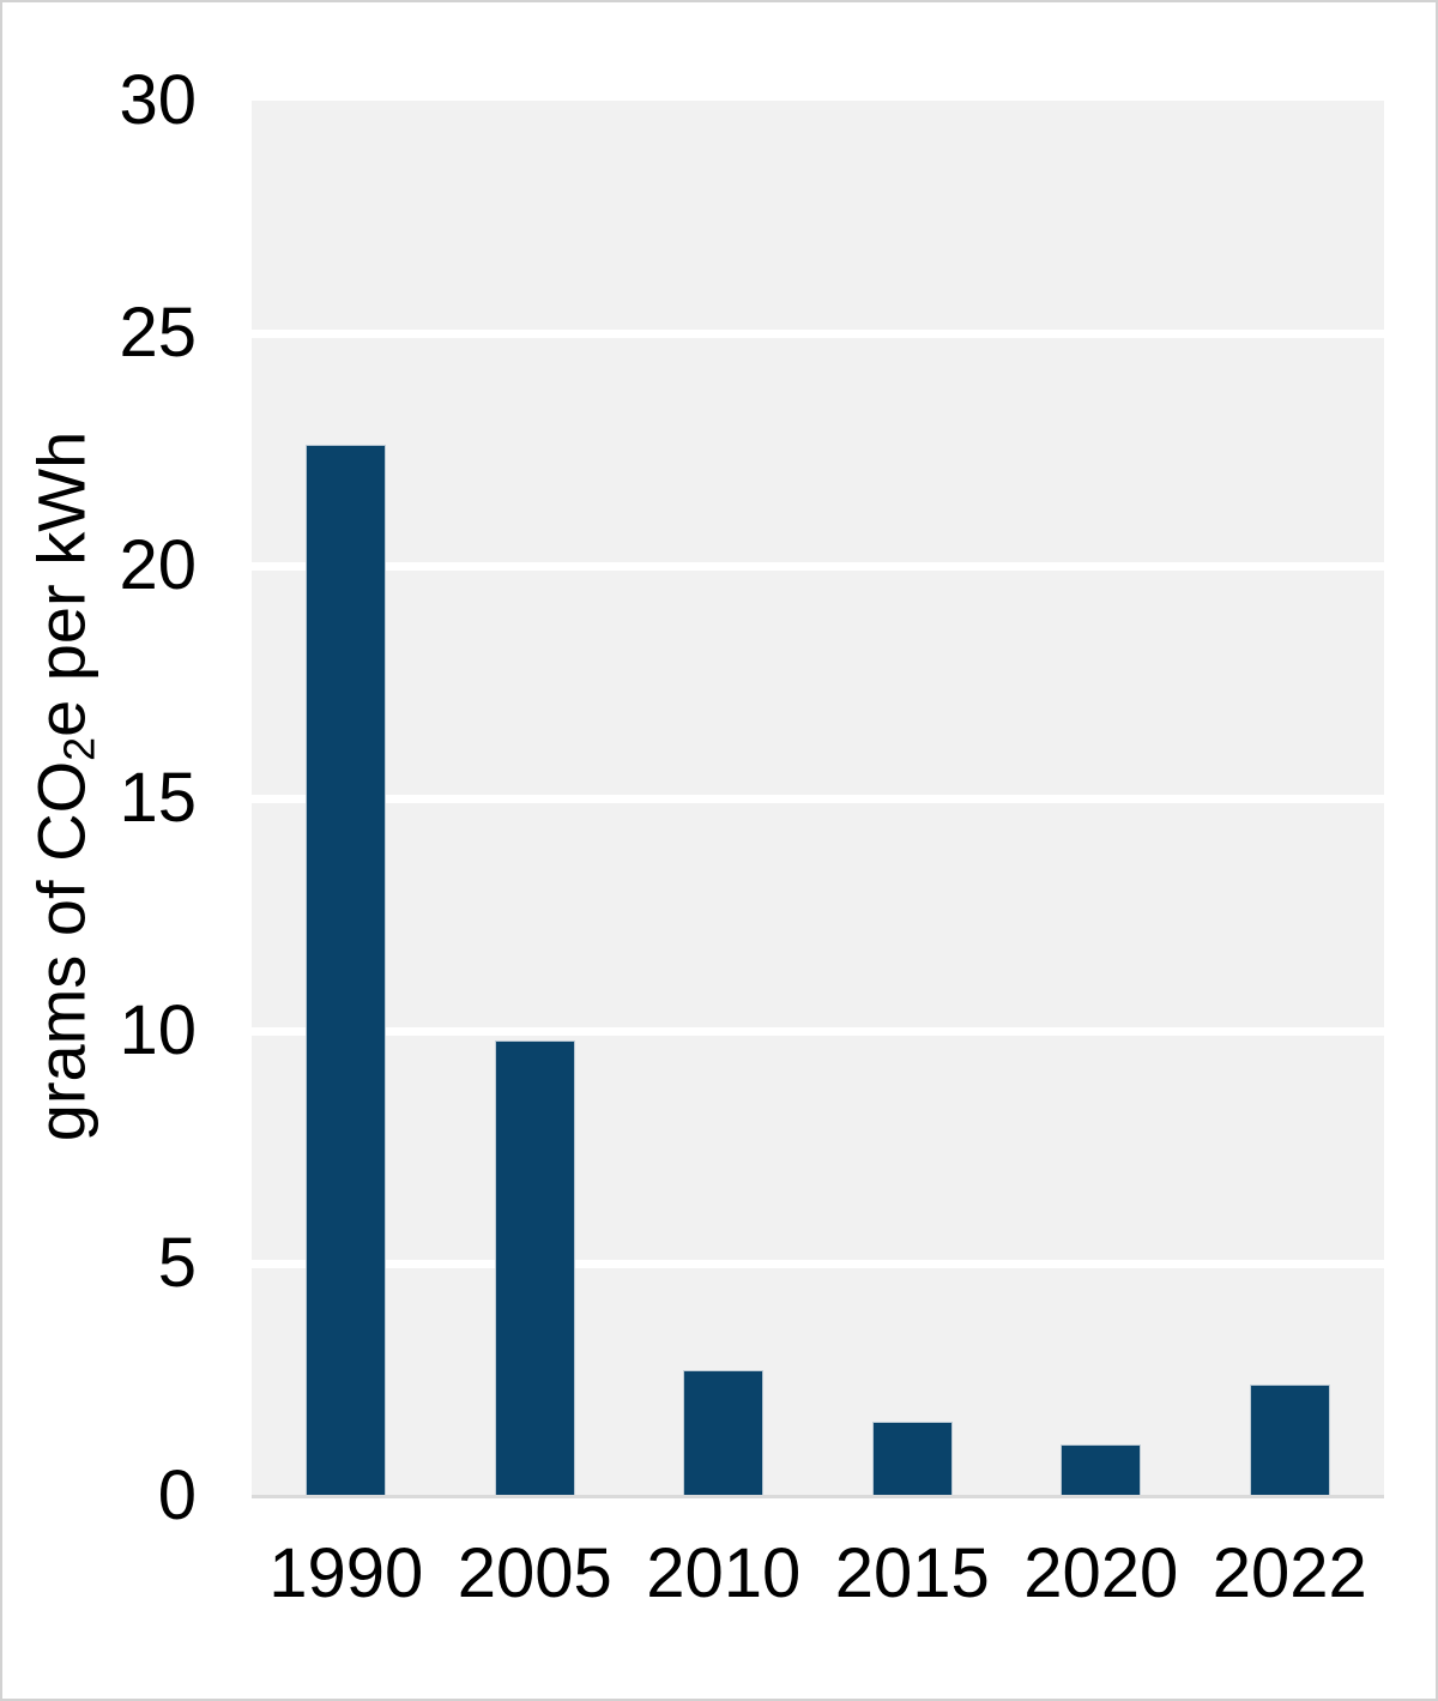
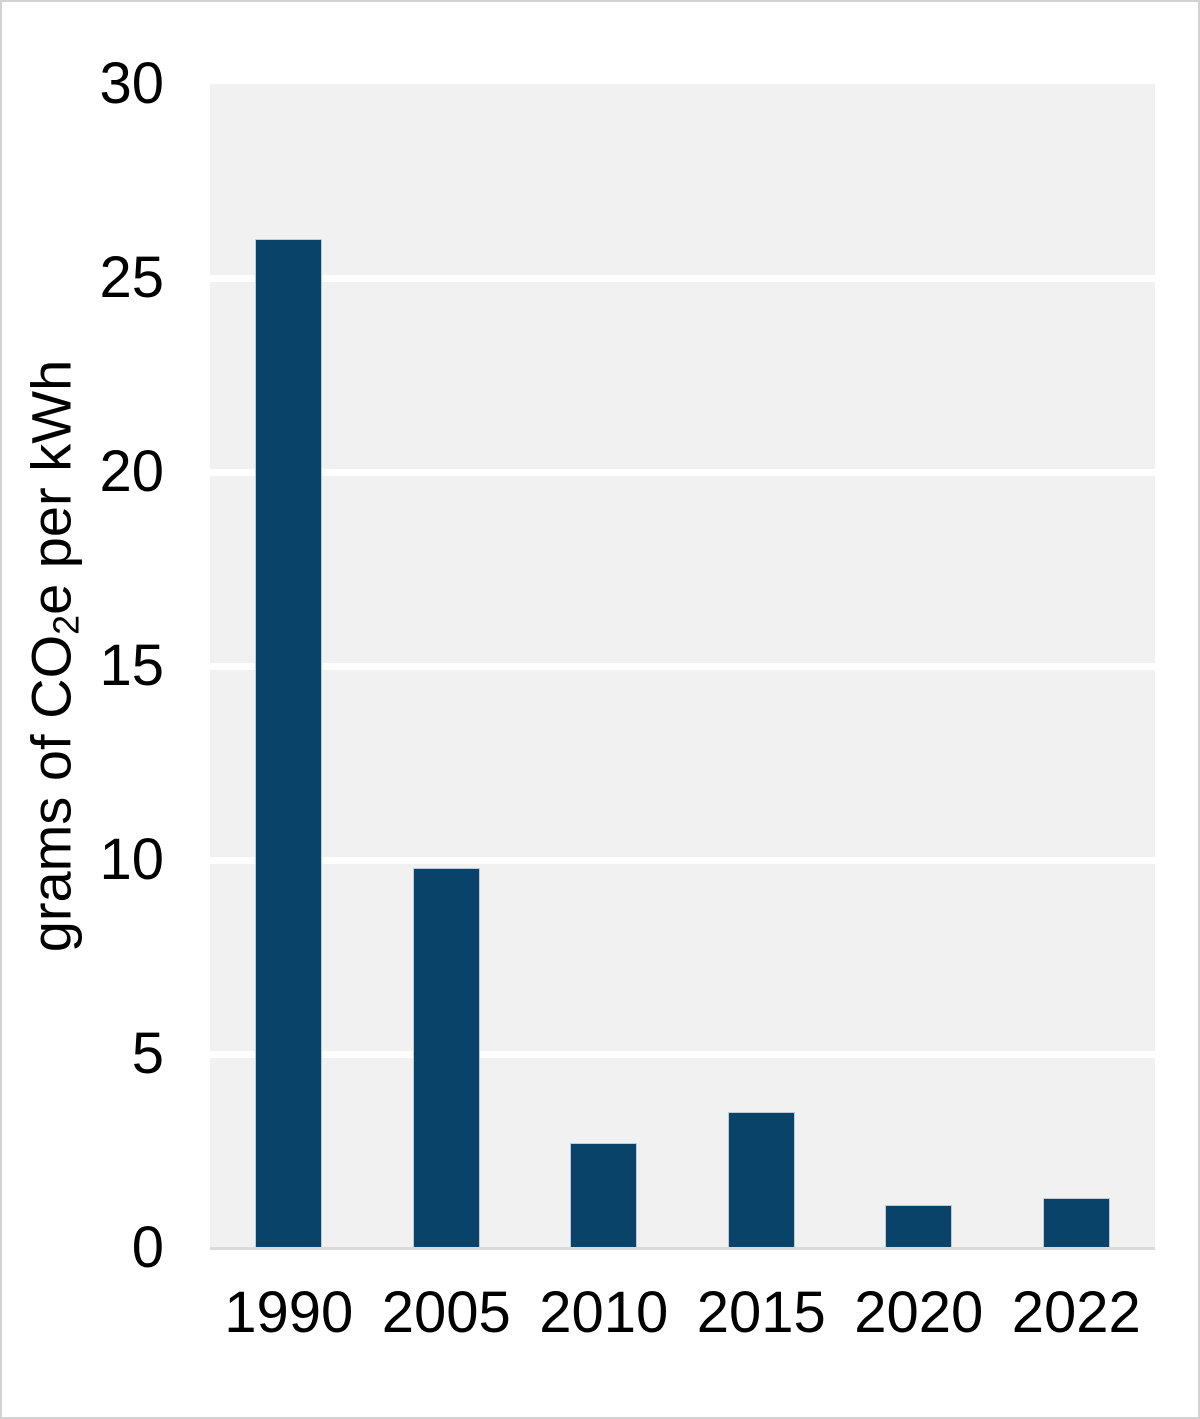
1990: 22.6 -> 26.0
2015: 1.6 -> 3.5
2022: 2.4 -> 1.3
